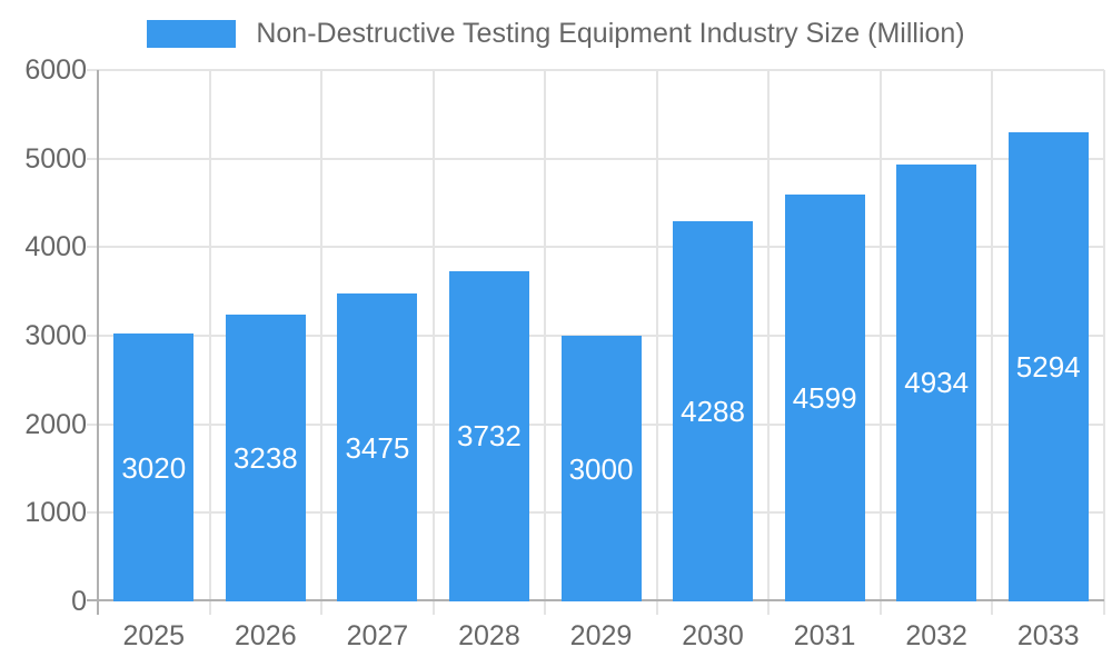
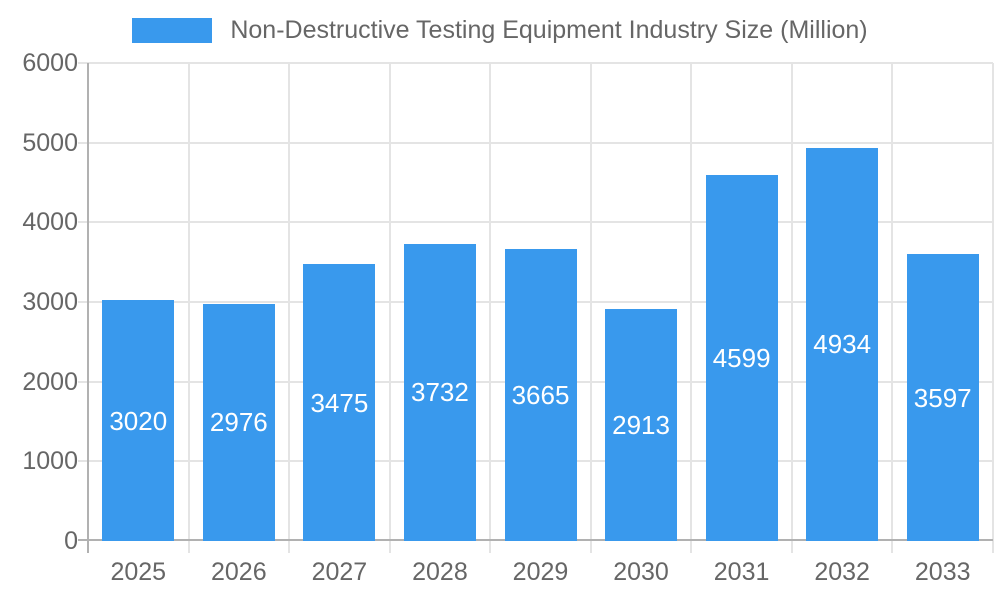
2026: 3238 -> 2976
2029: 3000 -> 3665
2030: 4288 -> 2913
2033: 5294 -> 3597
